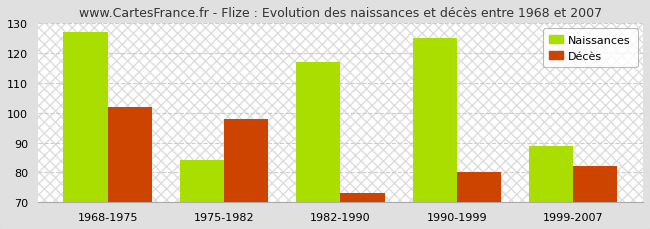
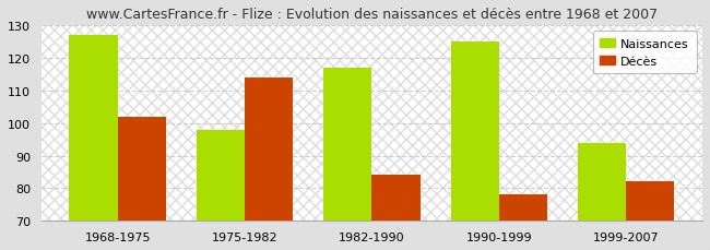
Naissances/1975-1982: 84 -> 98
Décès/1975-1982: 98 -> 114
Décès/1982-1990: 73 -> 84
Décès/1990-1999: 80 -> 78
Naissances/1999-2007: 89 -> 94
